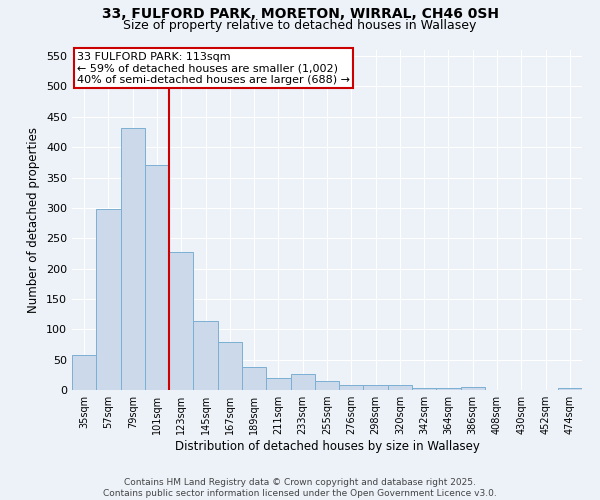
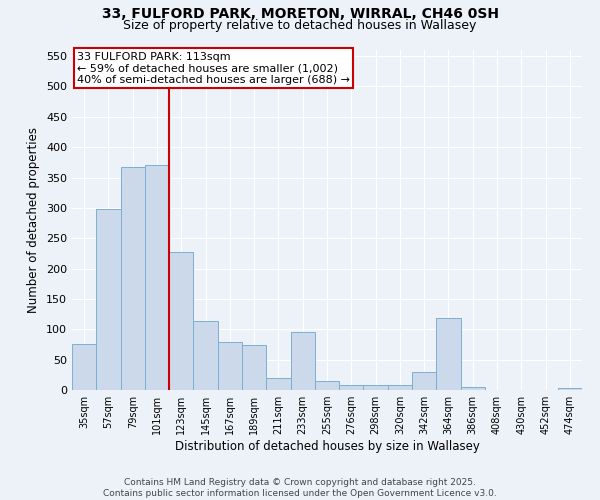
35sqm: 57 -> 76
79sqm: 432 -> 368
189sqm: 38 -> 74
233sqm: 26 -> 96
342sqm: 4 -> 30
364sqm: 4 -> 118
